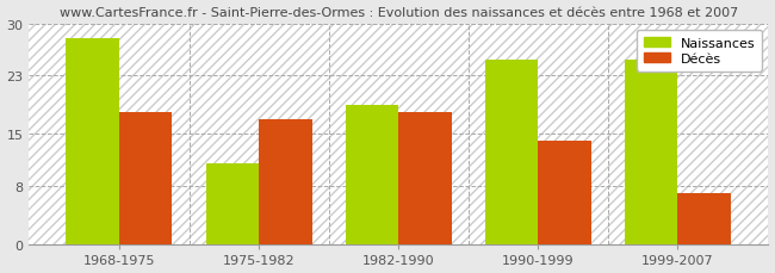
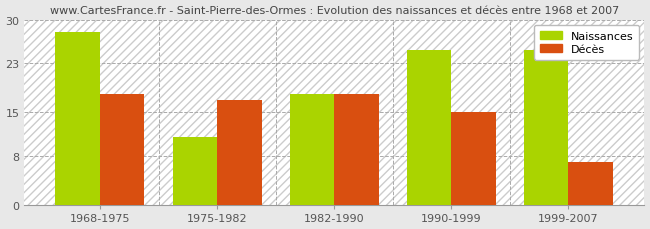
Naissances/1982-1990: 19 -> 18
Décès/1990-1999: 14 -> 15
